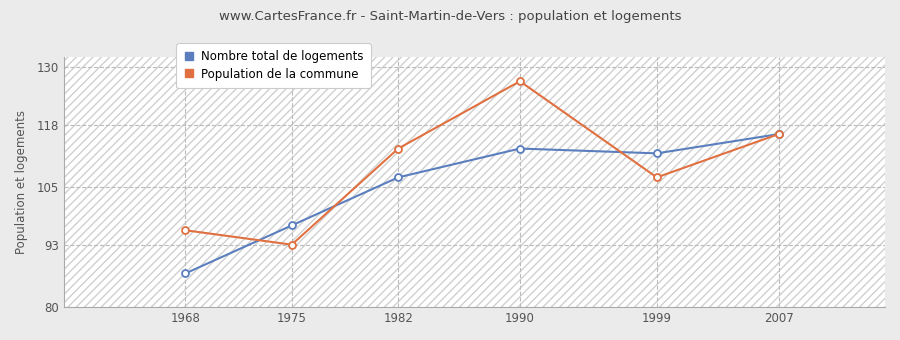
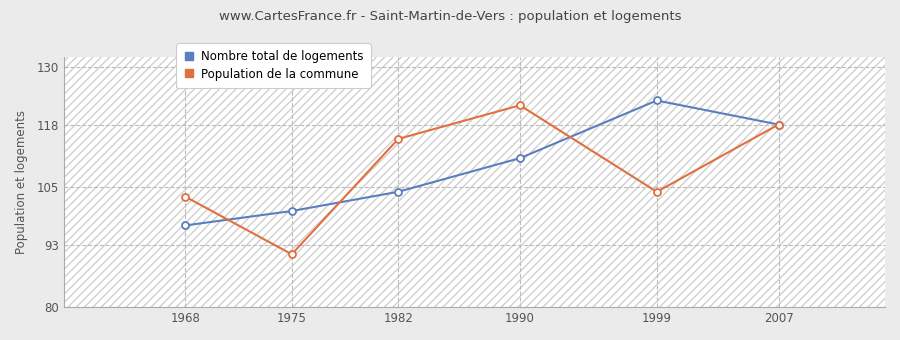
Nombre total de logements/1968: 87 -> 97
Population de la commune/1968: 96 -> 103
Nombre total de logements/1975: 97 -> 100
Population de la commune/1975: 93 -> 91
Nombre total de logements/1982: 107 -> 104
Population de la commune/1982: 113 -> 115
Nombre total de logements/1990: 113 -> 111
Population de la commune/1990: 127 -> 122
Nombre total de logements/1999: 112 -> 123
Population de la commune/1999: 107 -> 104
Nombre total de logements/2007: 116 -> 118
Population de la commune/2007: 116 -> 118
